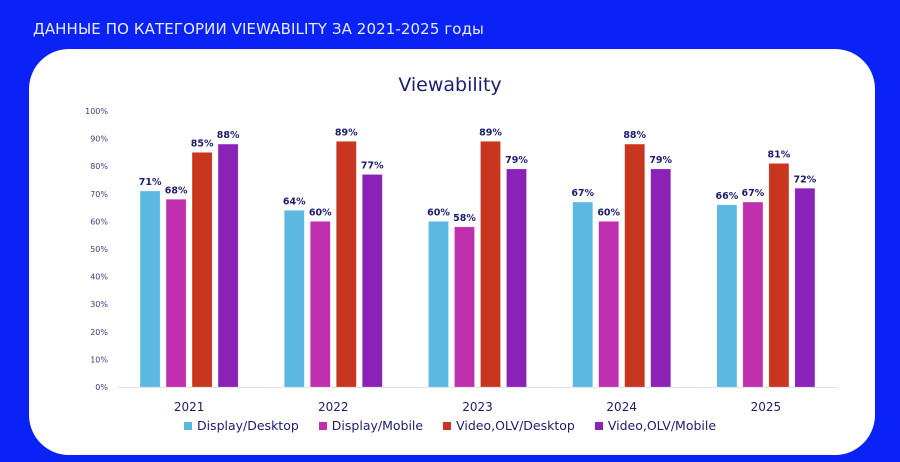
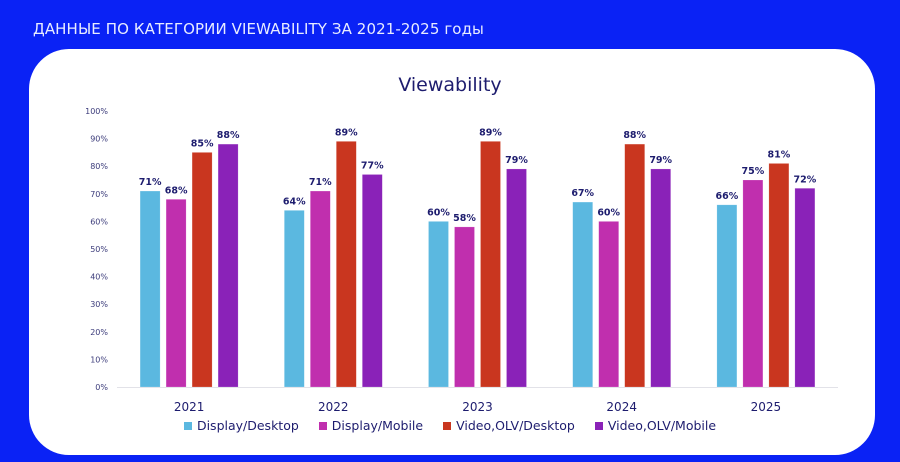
Display/Mobile/2022: 60% -> 71%
Display/Mobile/2025: 67% -> 75%
